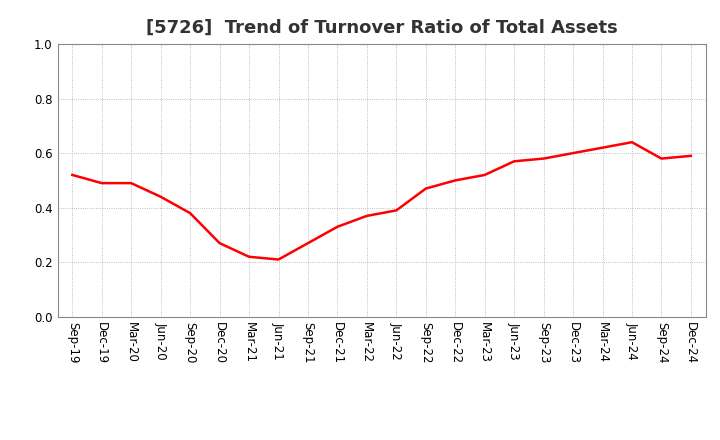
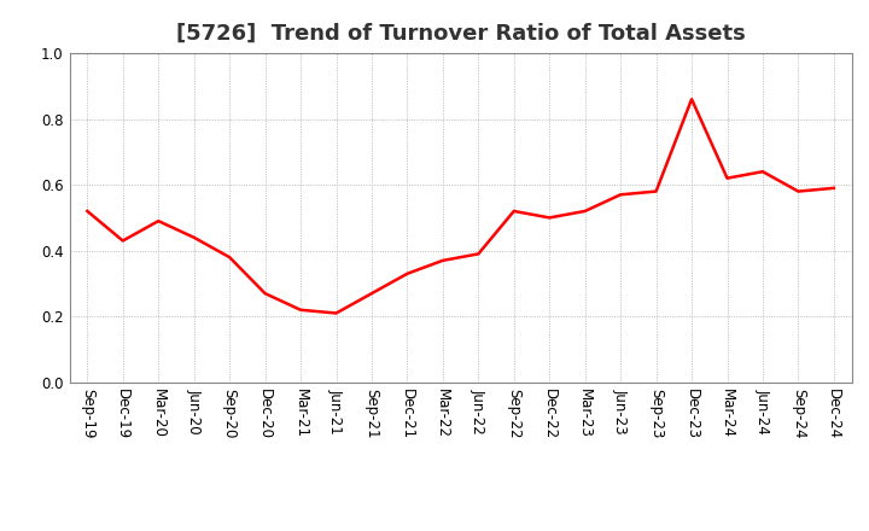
Dec-19: 0.49 -> 0.43
Sep-22: 0.47 -> 0.52
Dec-23: 0.60 -> 0.86
